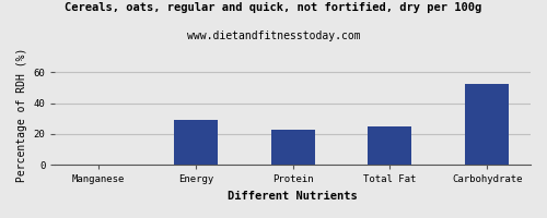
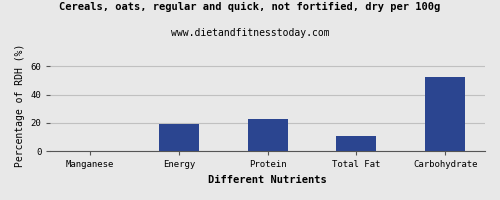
Energy: 29 -> 19
Total Fat: 25 -> 11
